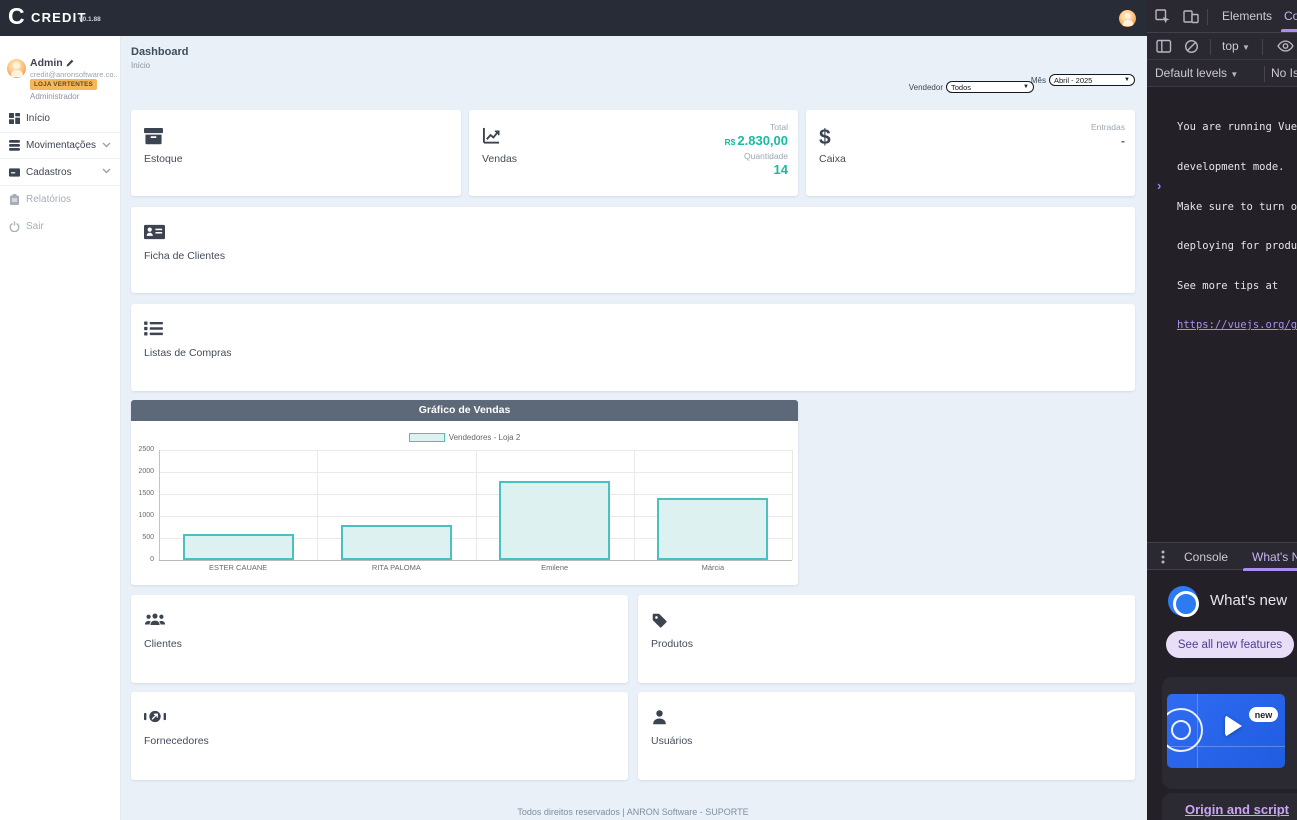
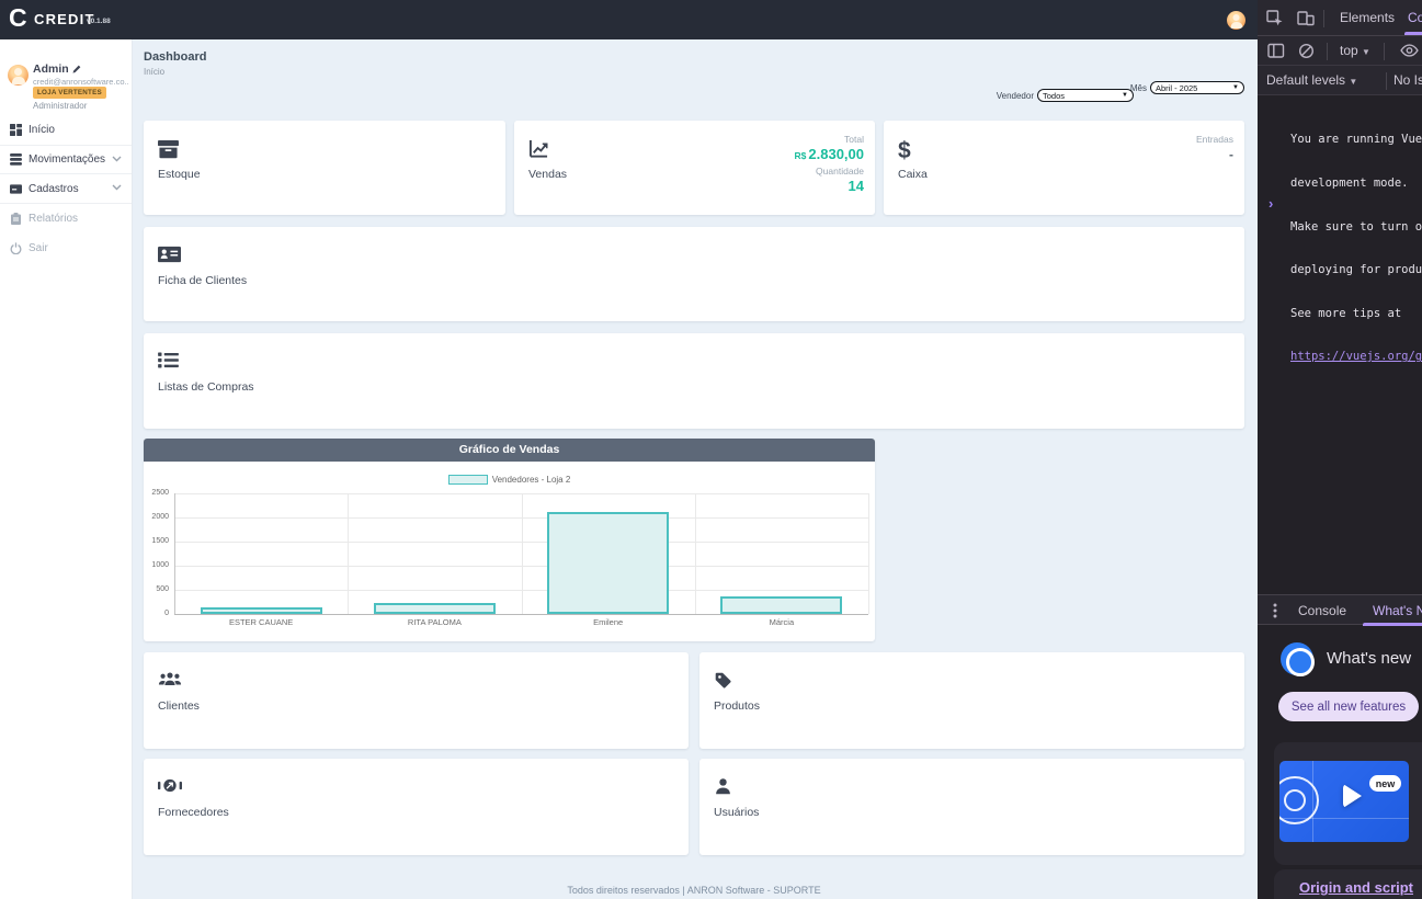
ESTER CAUANE: 600 -> 100
RITA PALOMA: 800 -> 200
Emilene: 1800 -> 2100
Márcia: 1400 -> 400
